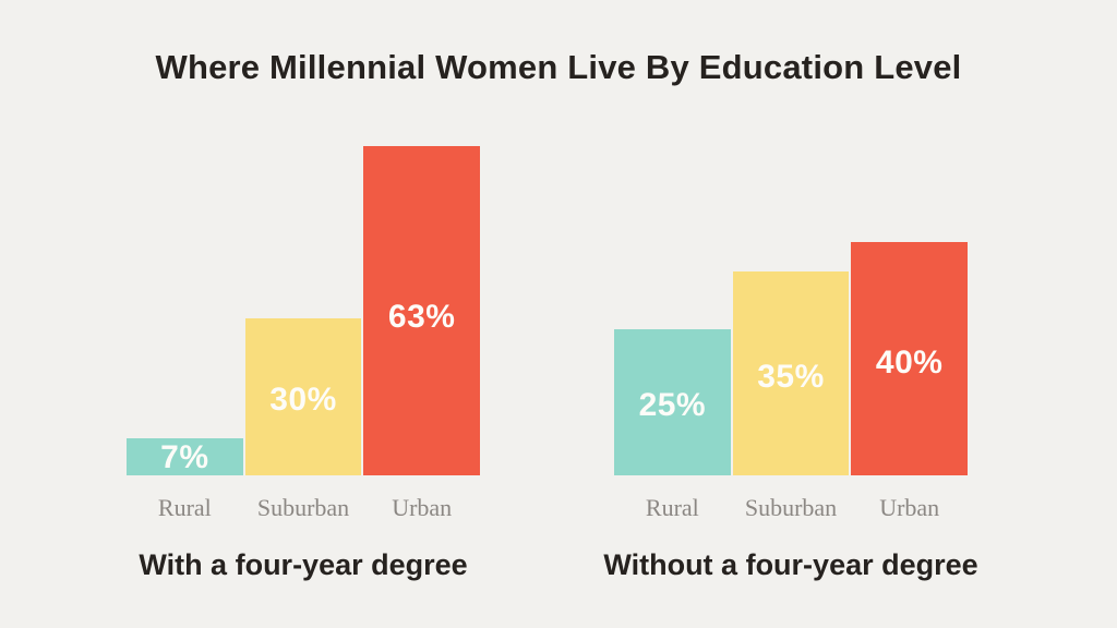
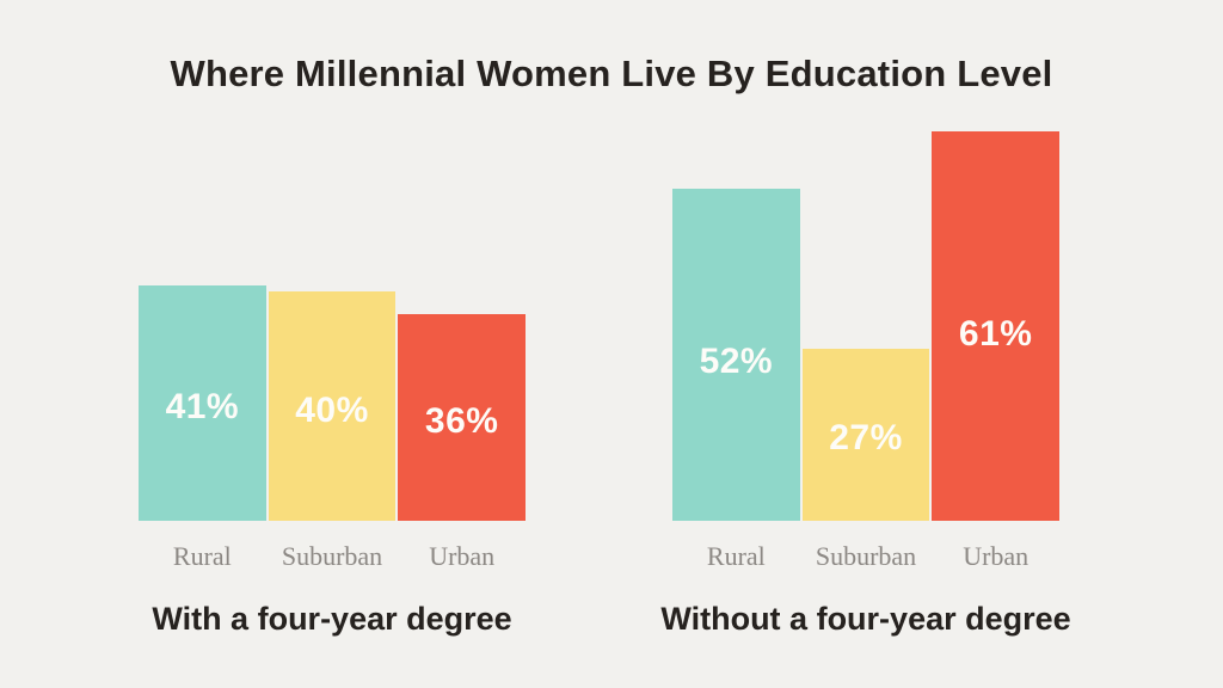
With a four-year degree/Rural: 7% -> 41%
With a four-year degree/Suburban: 30% -> 40%
With a four-year degree/Urban: 63% -> 36%
Without a four-year degree/Rural: 25% -> 52%
Without a four-year degree/Suburban: 35% -> 27%
Without a four-year degree/Urban: 40% -> 61%
